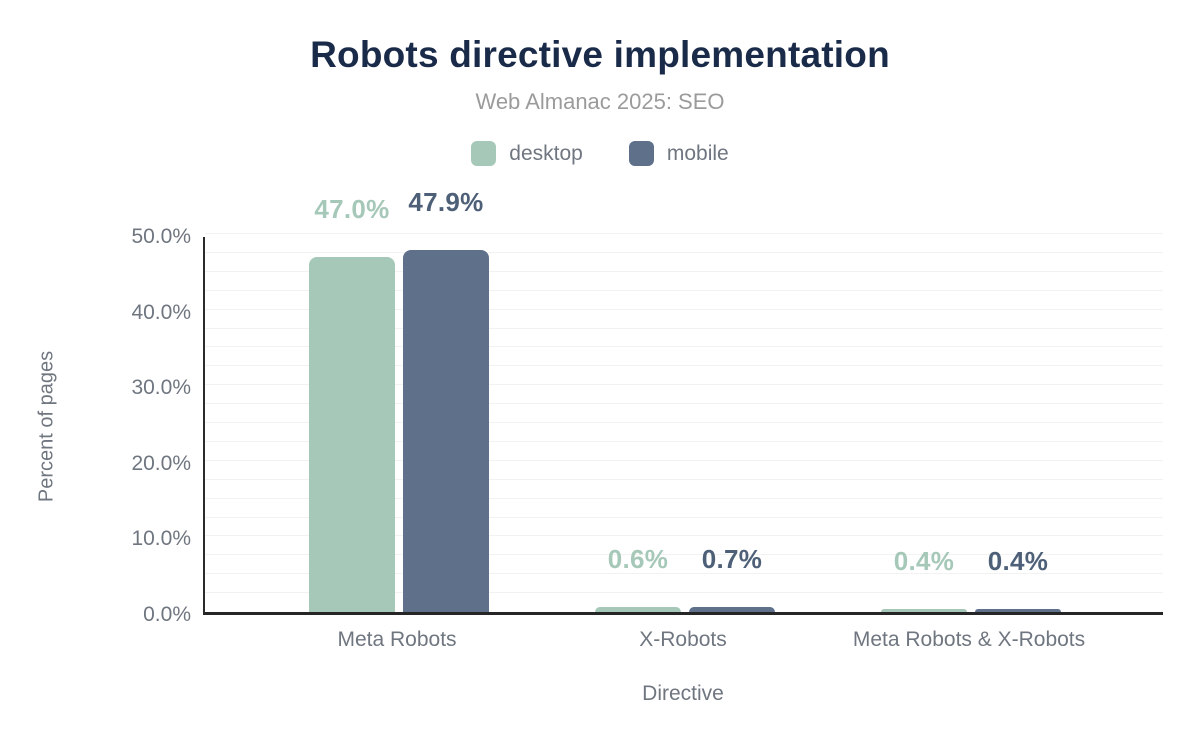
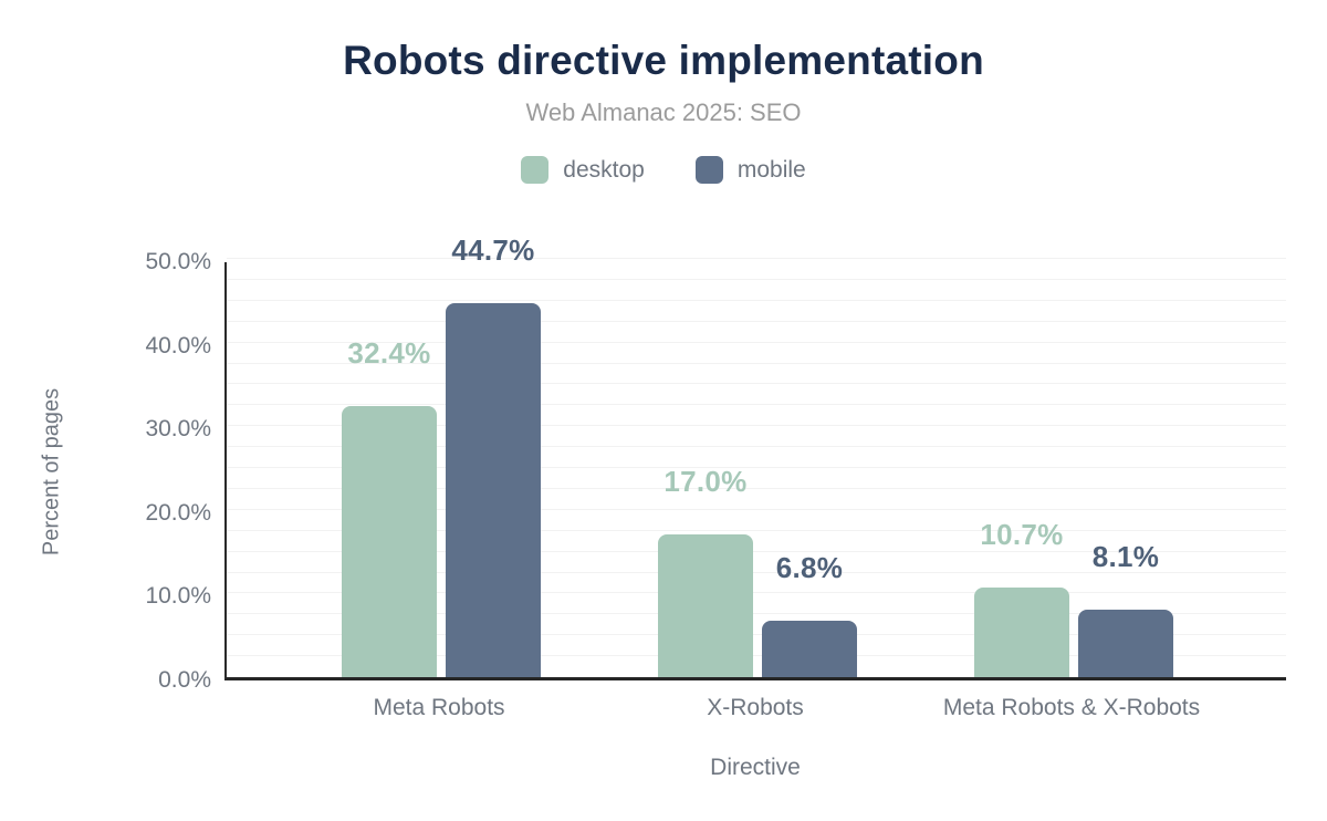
desktop/Meta Robots: 47.0% -> 32.4%
mobile/Meta Robots: 47.9% -> 44.7%
desktop/X-Robots: 0.6% -> 17.0%
mobile/X-Robots: 0.7% -> 6.8%
desktop/Meta Robots & X-Robots: 0.4% -> 10.7%
mobile/Meta Robots & X-Robots: 0.4% -> 8.1%
